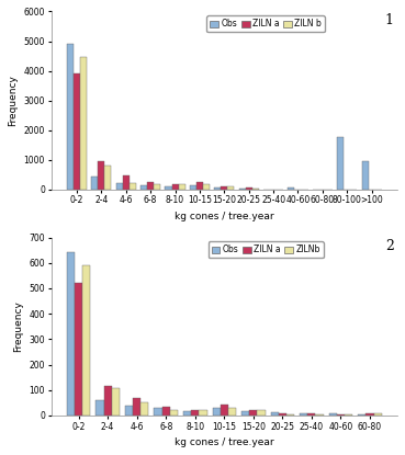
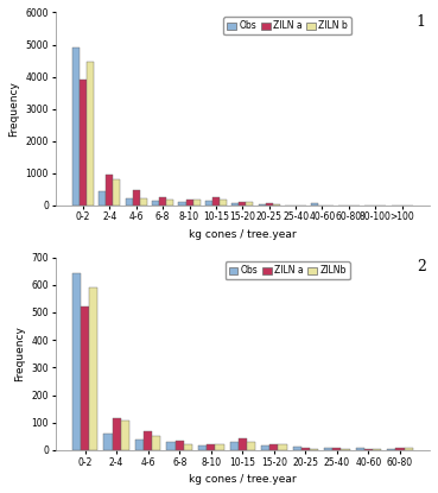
Obs/80-100: 1750 -> 0
Obs/>100: 950 -> 0
